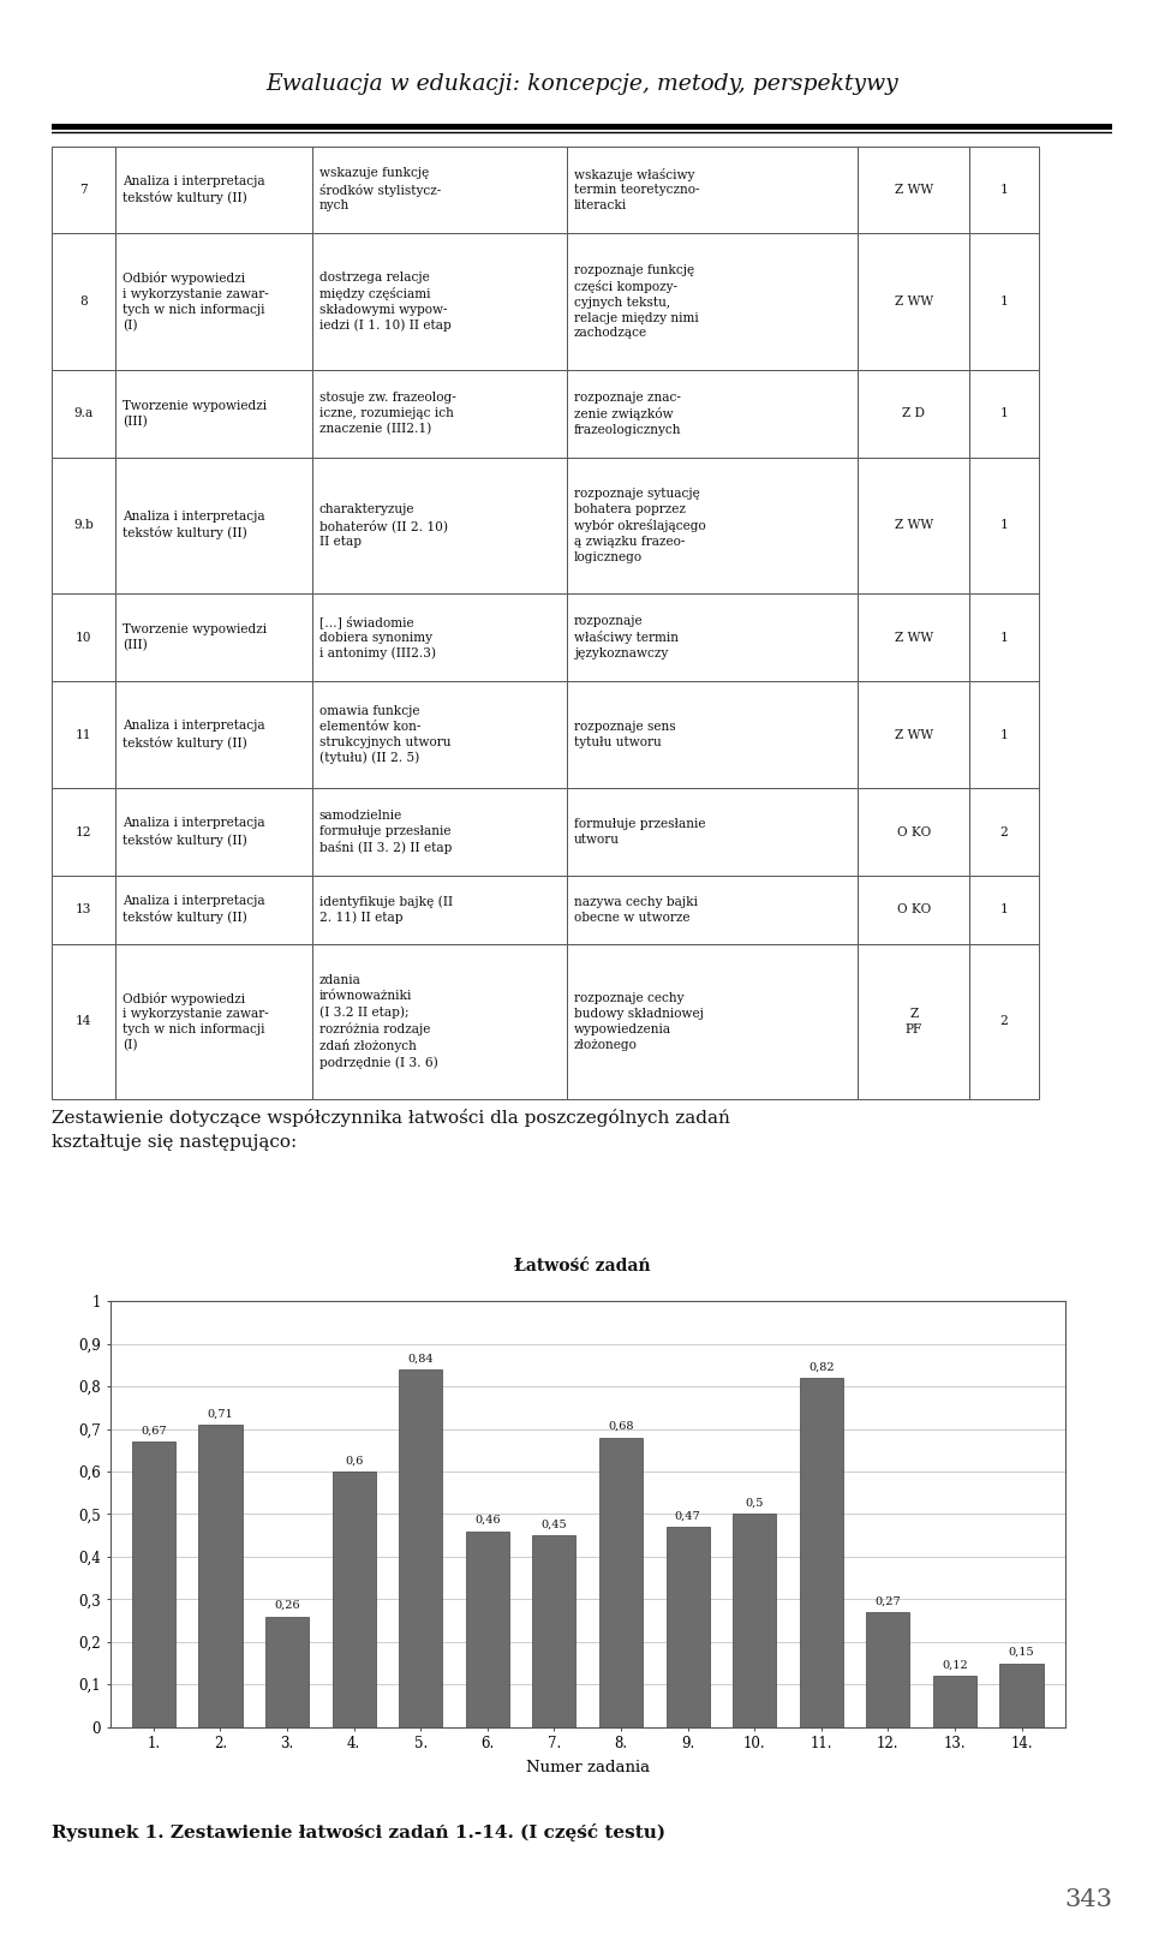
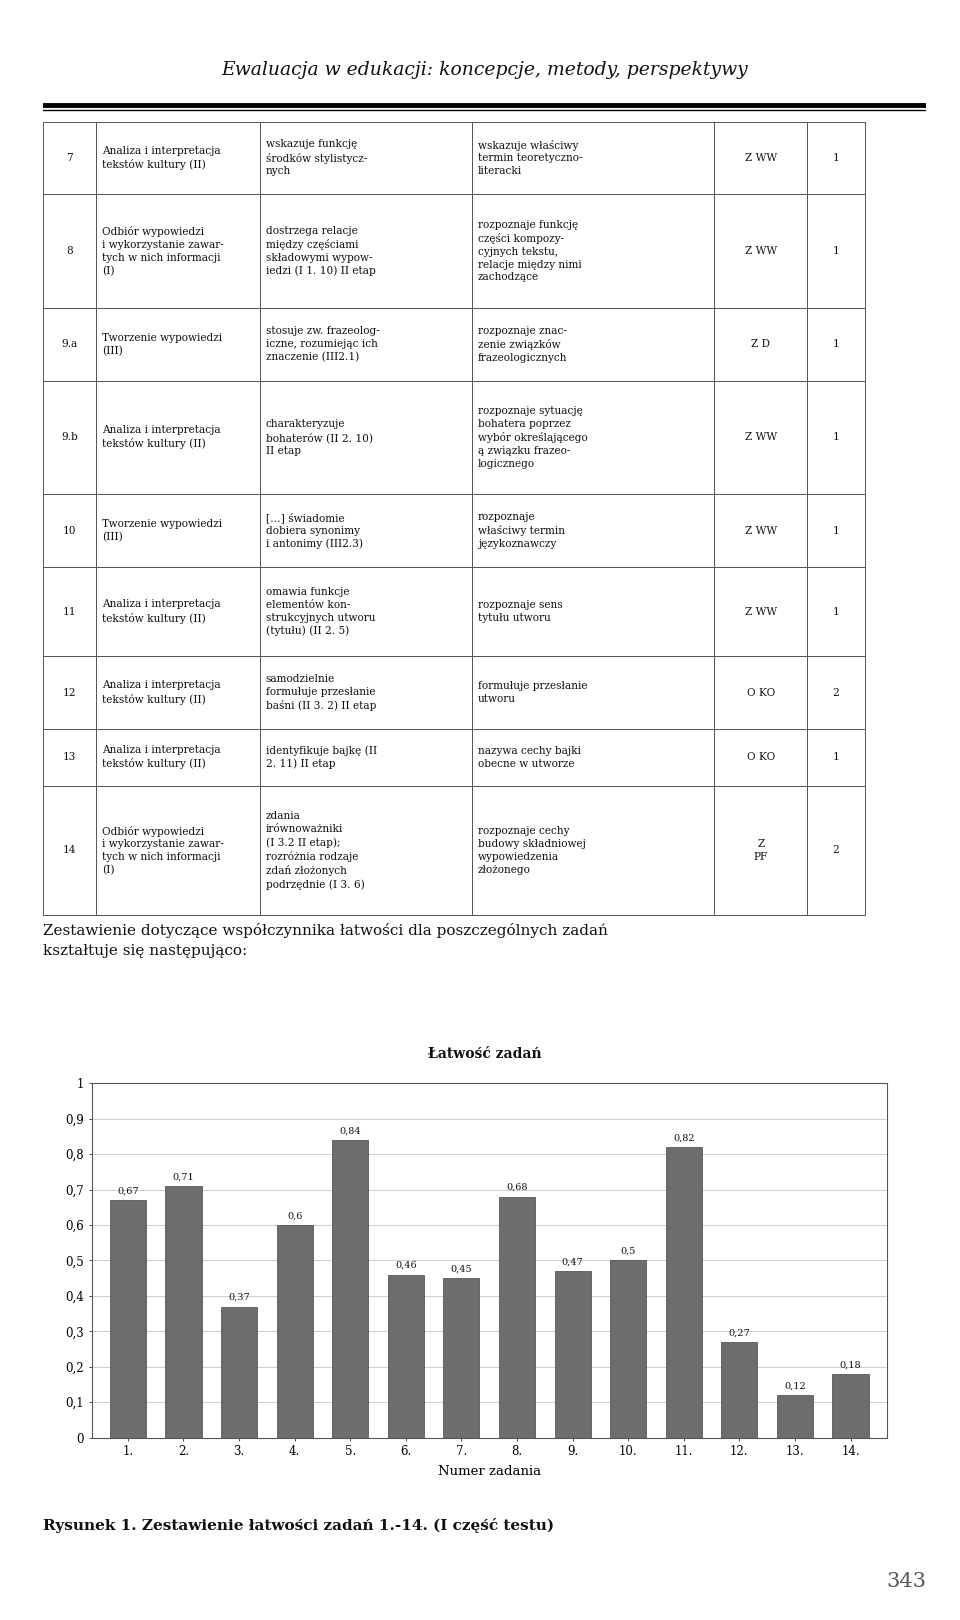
3.: 0,26 -> 0,37
14.: 0,15 -> 0,18
